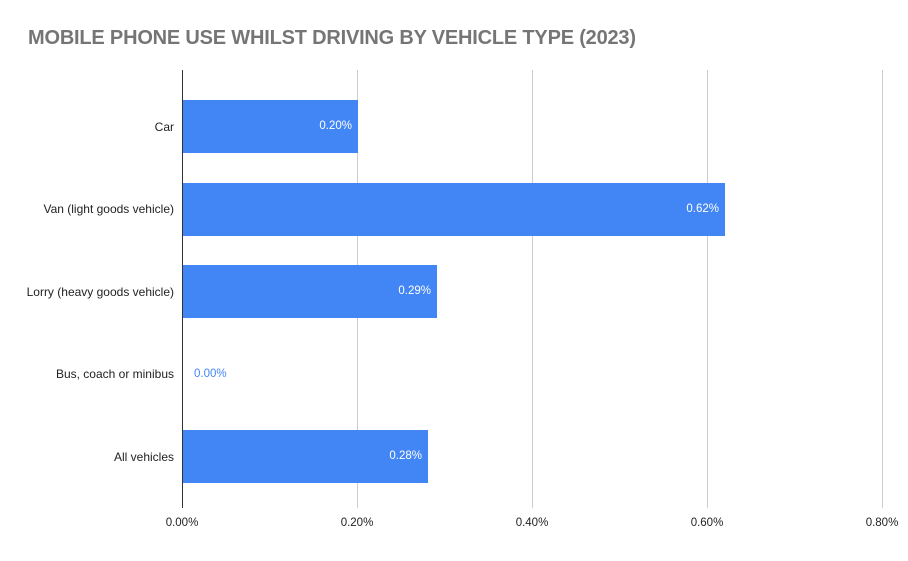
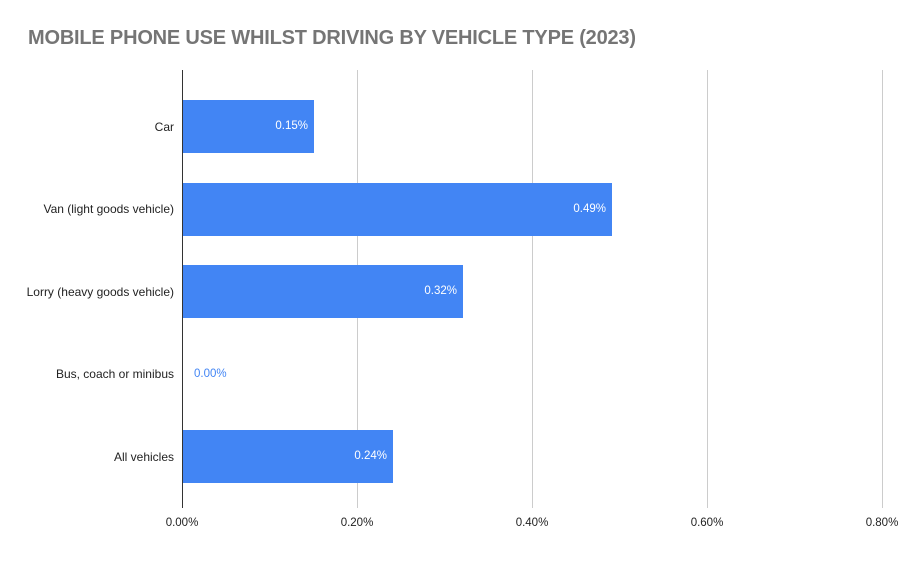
Car: 0.20% -> 0.15%
Van (light goods vehicle): 0.62% -> 0.49%
Lorry (heavy goods vehicle): 0.29% -> 0.32%
All vehicles: 0.28% -> 0.24%
